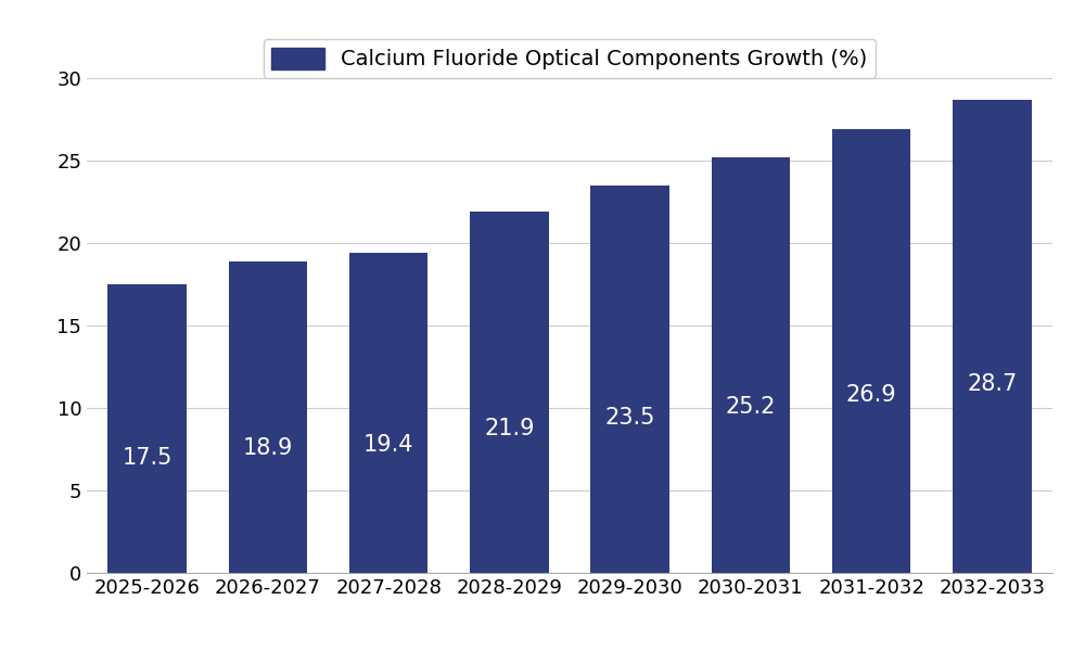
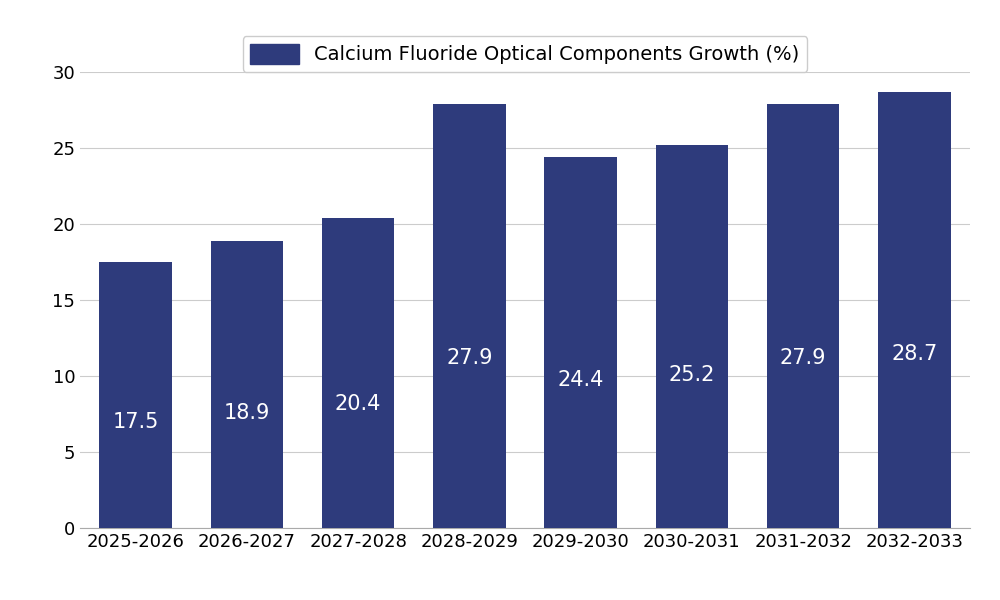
2027-2028: 19.4 -> 20.4
2028-2029: 21.9 -> 27.9
2029-2030: 23.5 -> 24.4
2031-2032: 26.9 -> 27.9
